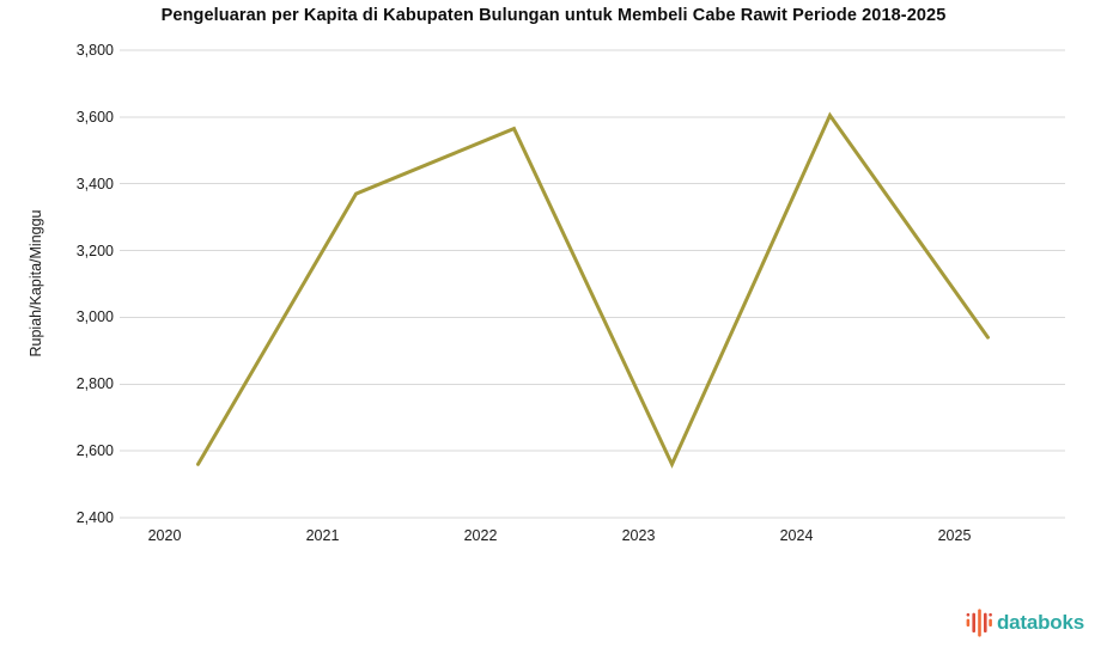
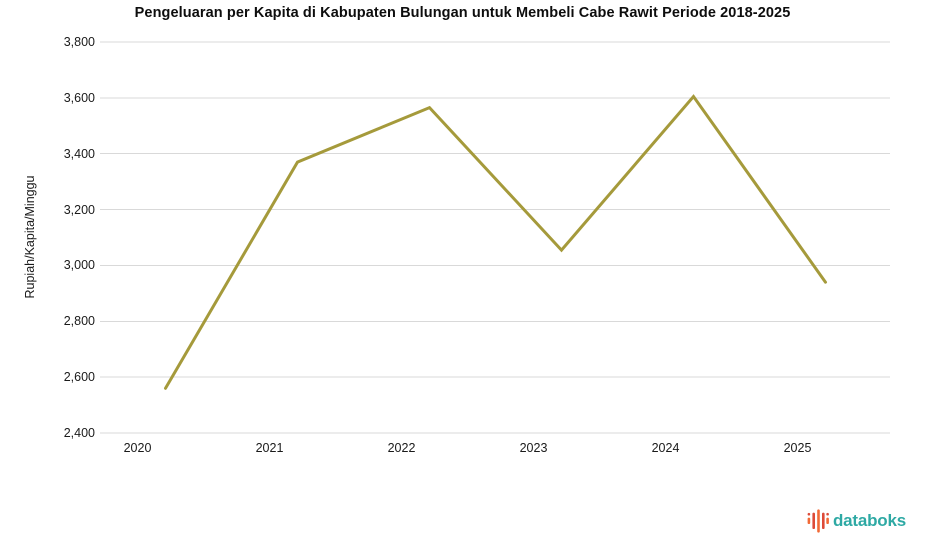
2023: 2560 -> 3060
